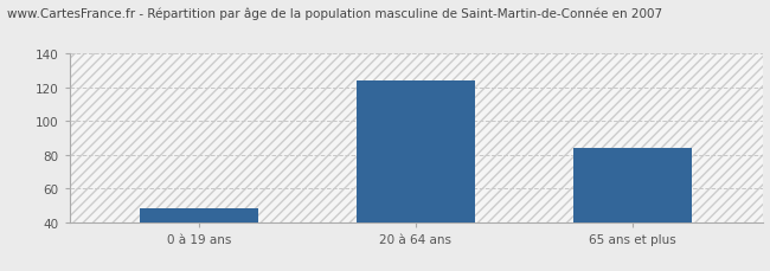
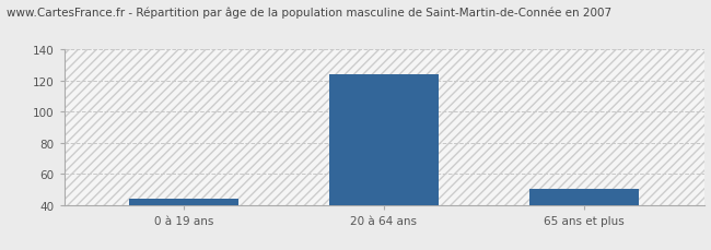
0 à 19 ans: 48 -> 44
65 ans et plus: 84 -> 50
